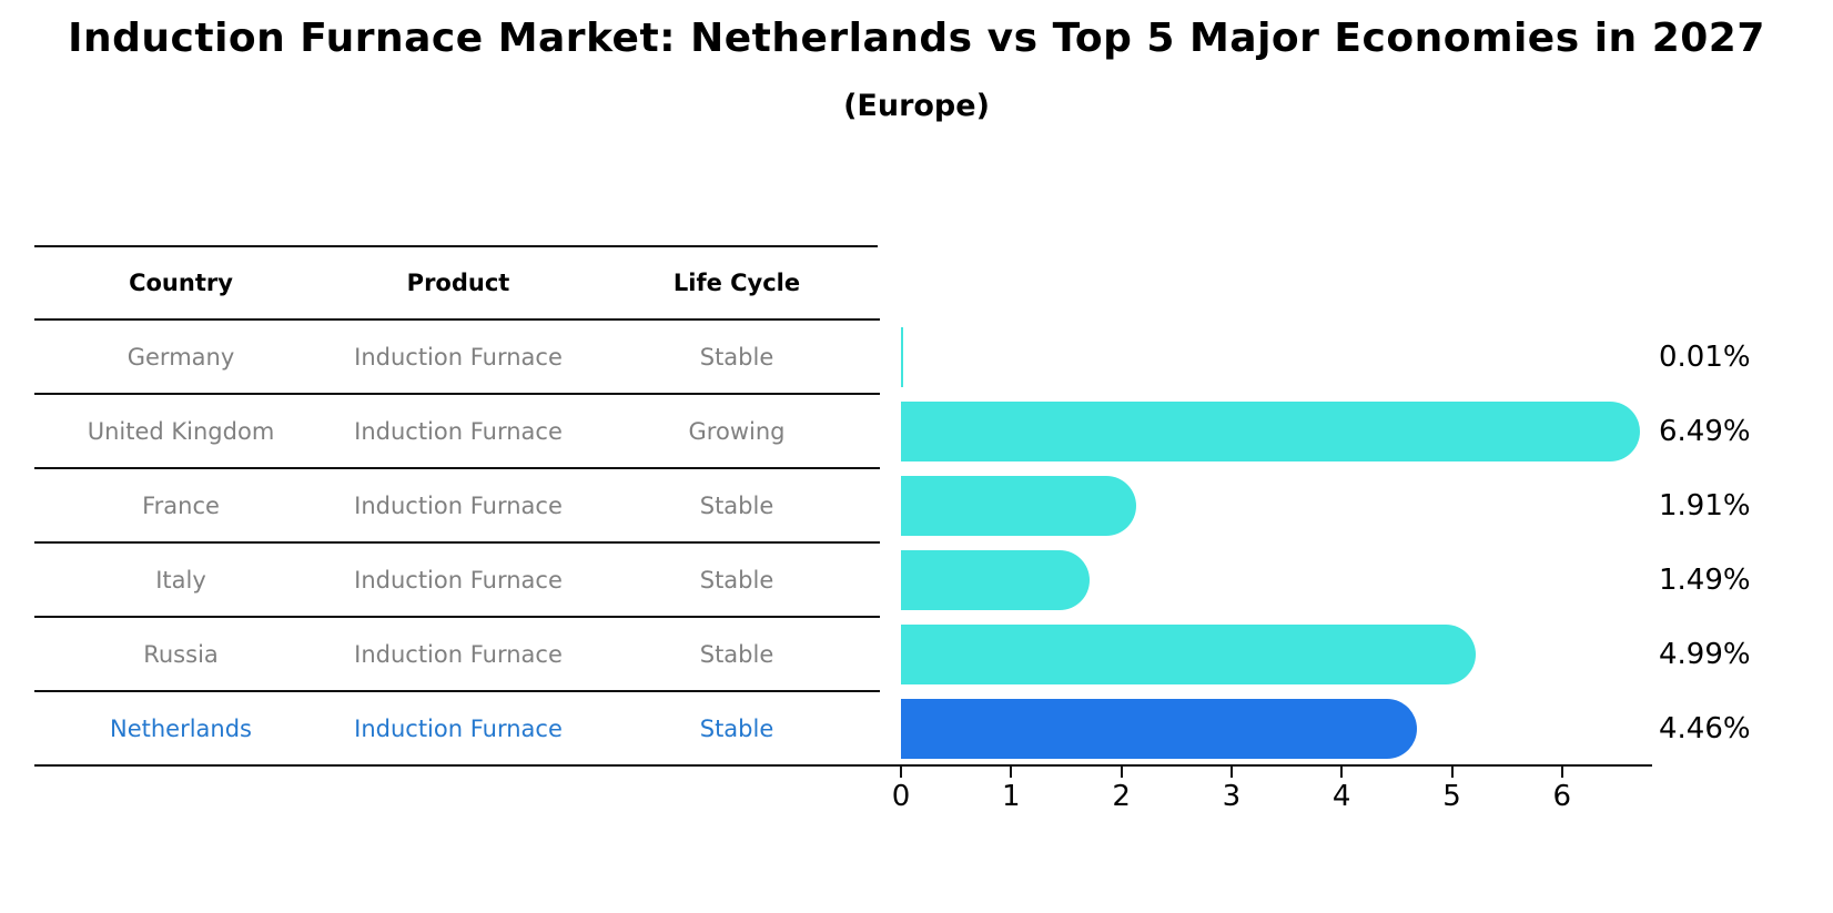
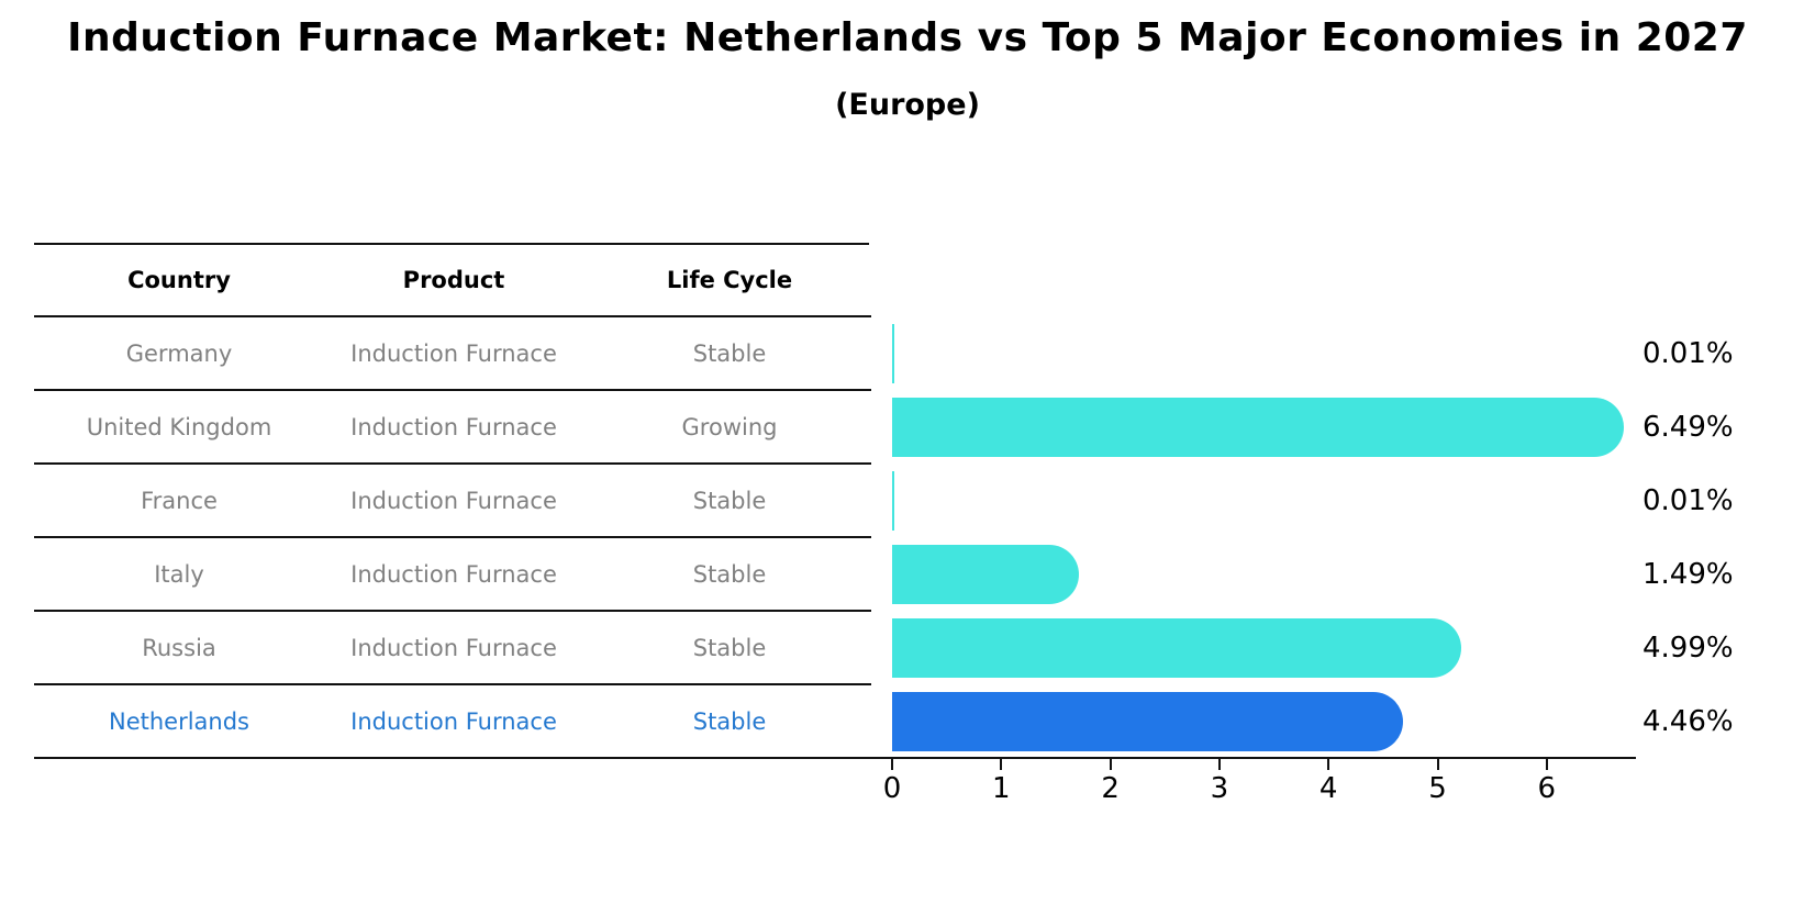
France: 1.91% -> 0.01%
